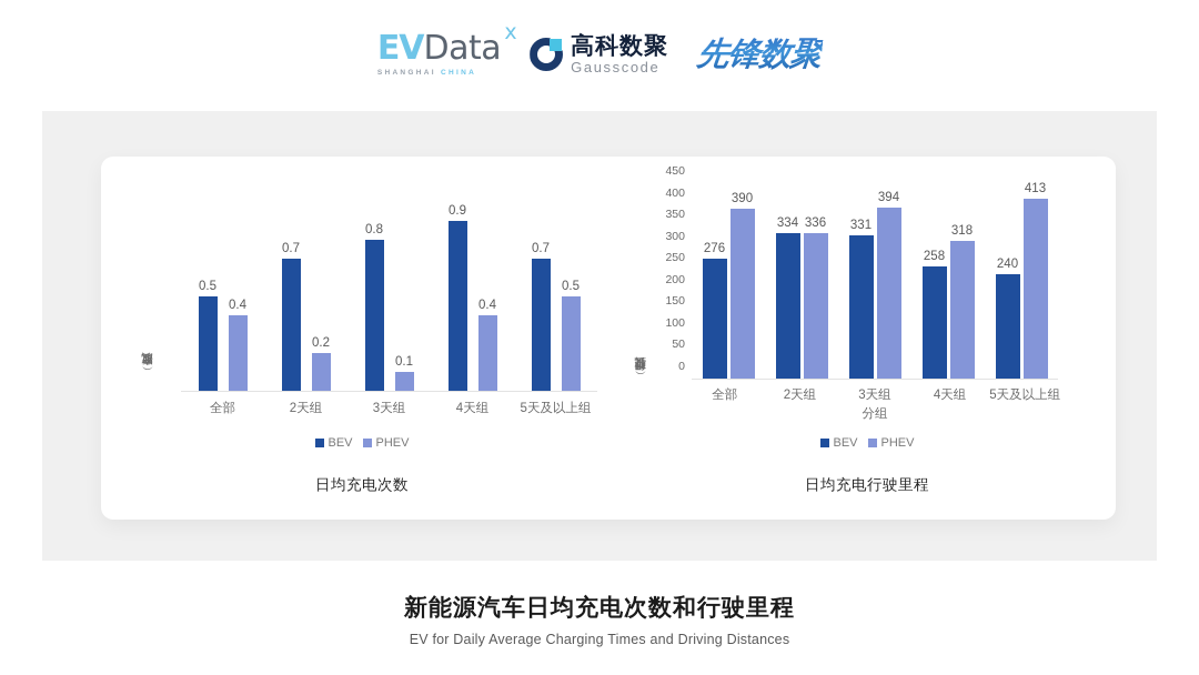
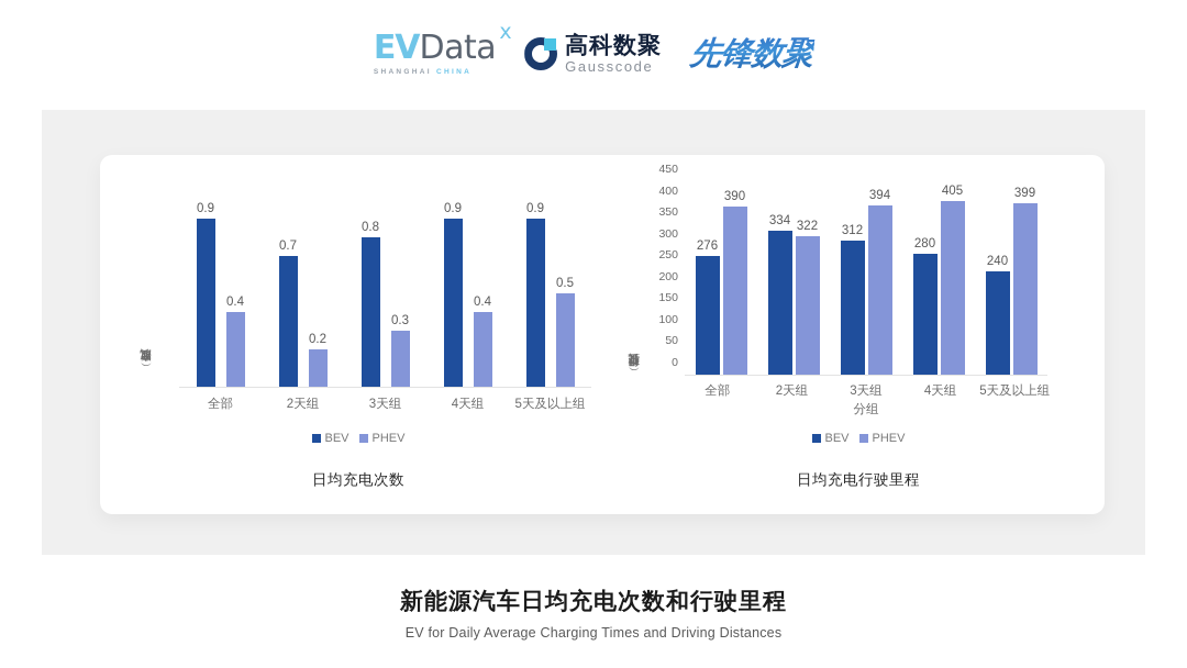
日均充电次数/BEV/全部: 0.5 -> 0.9
日均充电次数/PHEV/3天组: 0.1 -> 0.3
日均充电次数/BEV/5天及以上组: 0.7 -> 0.9
日均充电行驶里程/PHEV/2天组: 336 -> 322
日均充电行驶里程/BEV/3天组: 331 -> 312
日均充电行驶里程/BEV/4天组: 258 -> 280
日均充电行驶里程/PHEV/4天组: 318 -> 405
日均充电行驶里程/PHEV/5天及以上组: 413 -> 399
